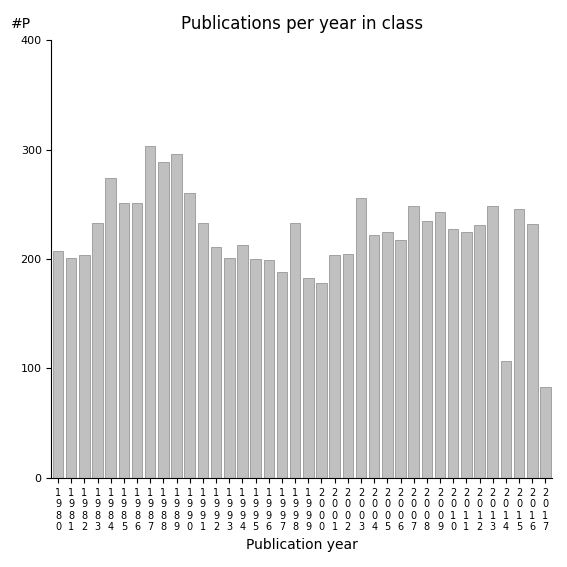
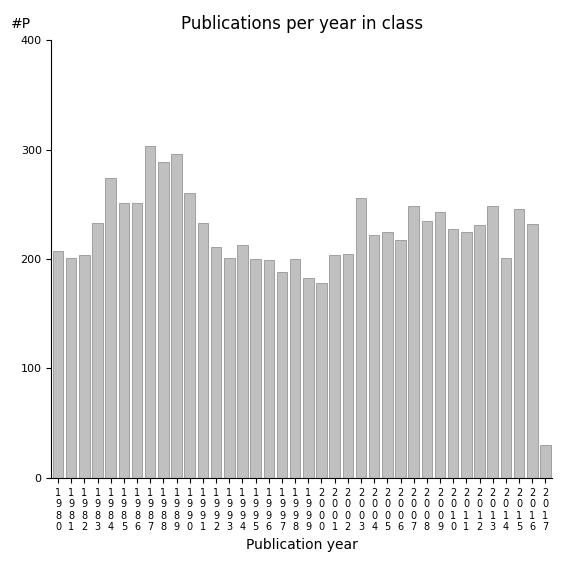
1 9 9 8: 233 -> 200
2 0 1 4: 107 -> 201
2 0 1 7: 83 -> 30
